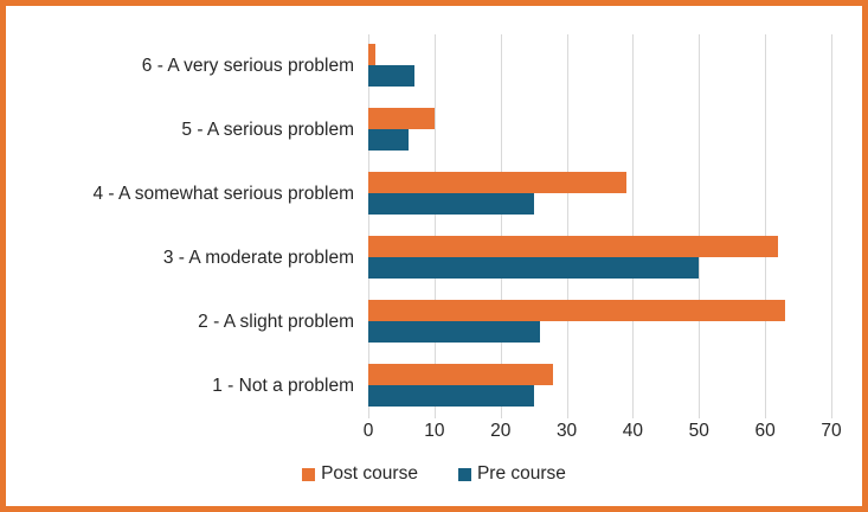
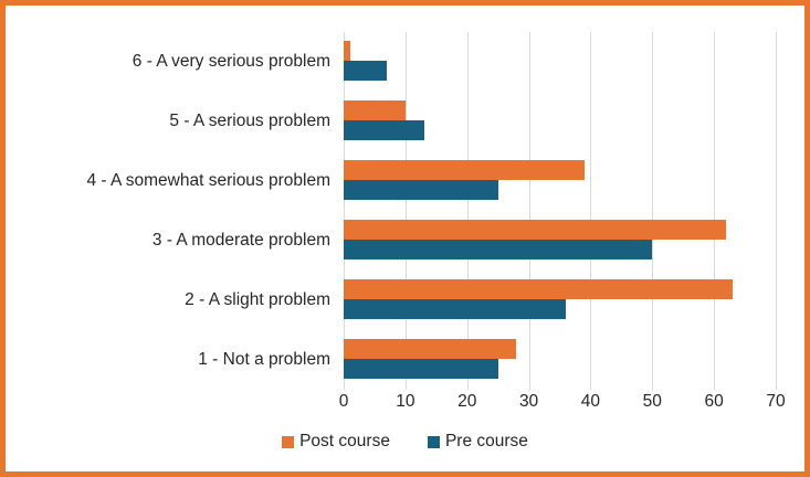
Pre course/2 - A slight problem: 26 -> 36
Pre course/5 - A serious problem: 6 -> 13
